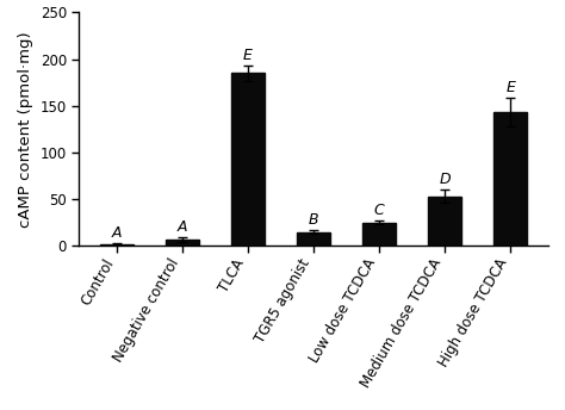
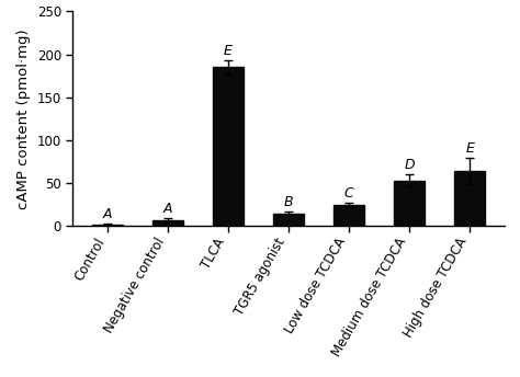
High dose TCDCA: 143 -> 64
